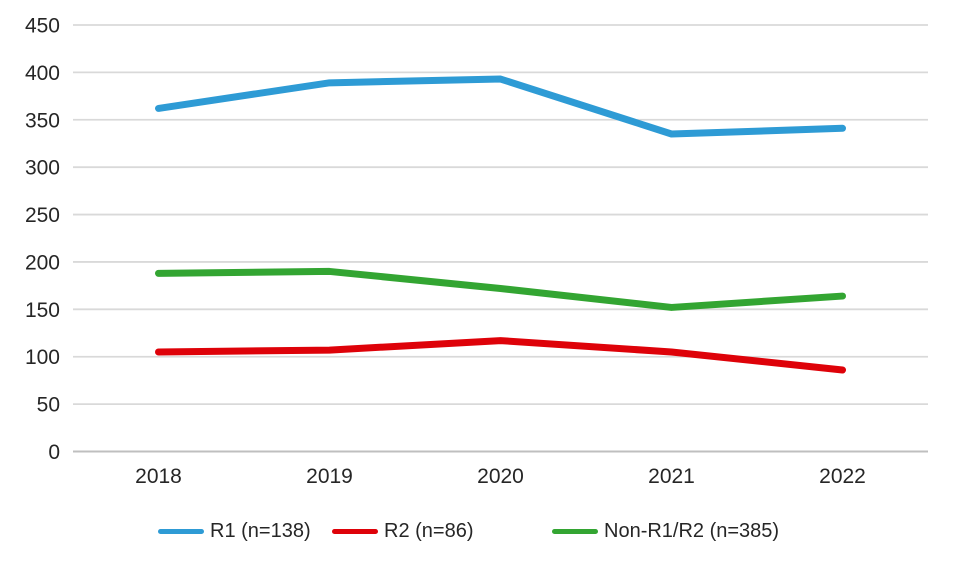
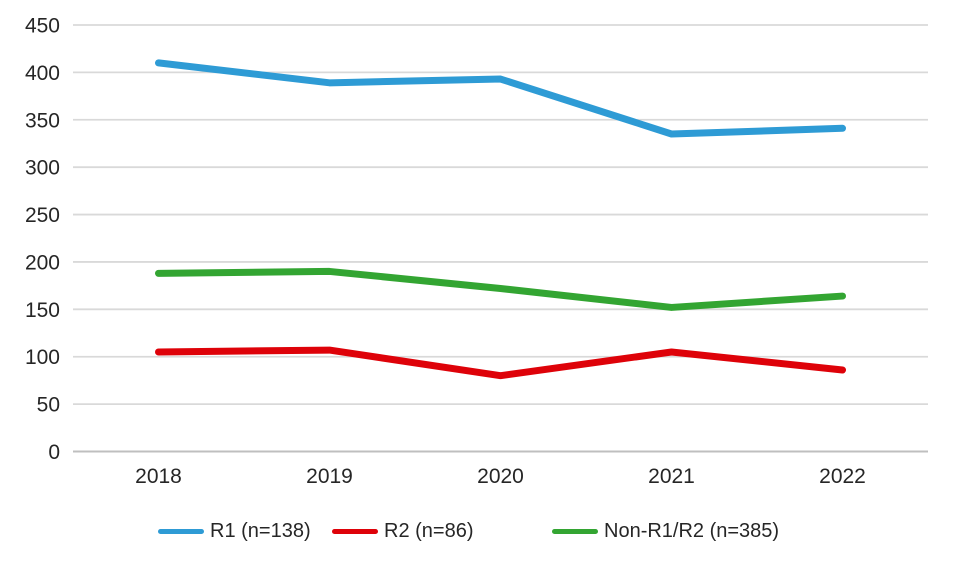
R1 (n=138)/2018: 360 -> 410
R2 (n=86)/2020: 120 -> 80
